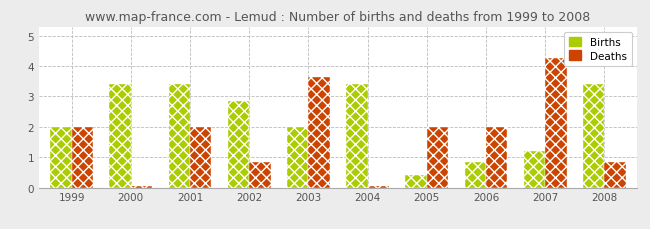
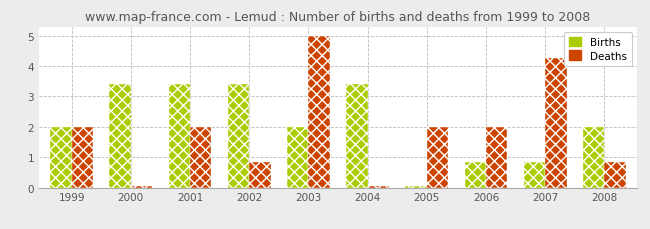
Births/2002: 2.85 -> 3.40
Deaths/2003: 3.65 -> 5.00
Births/2005: 0.40 -> 0.04
Births/2007: 1.20 -> 0.85
Births/2008: 3.40 -> 2.00
